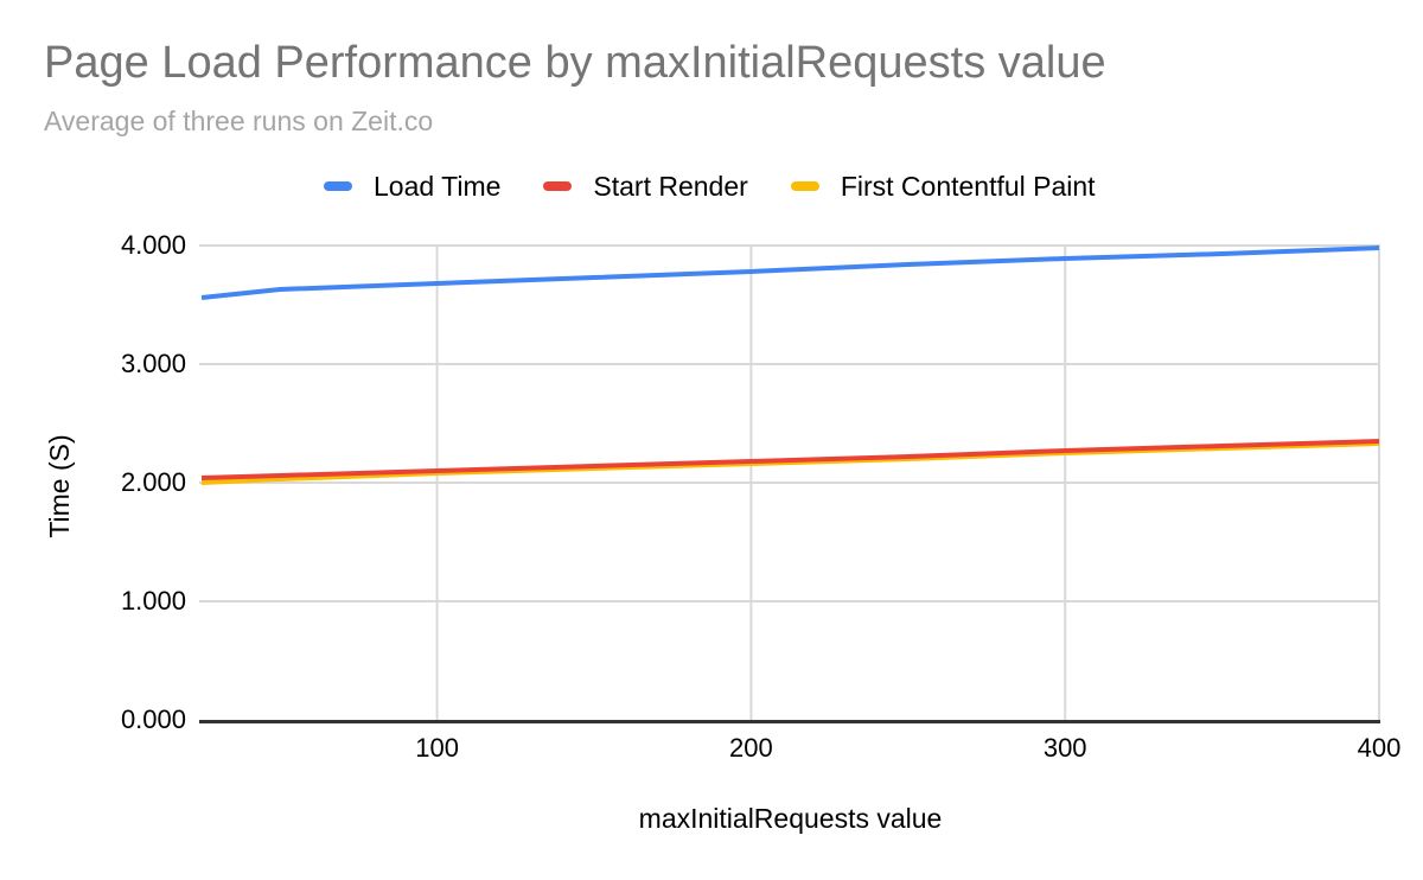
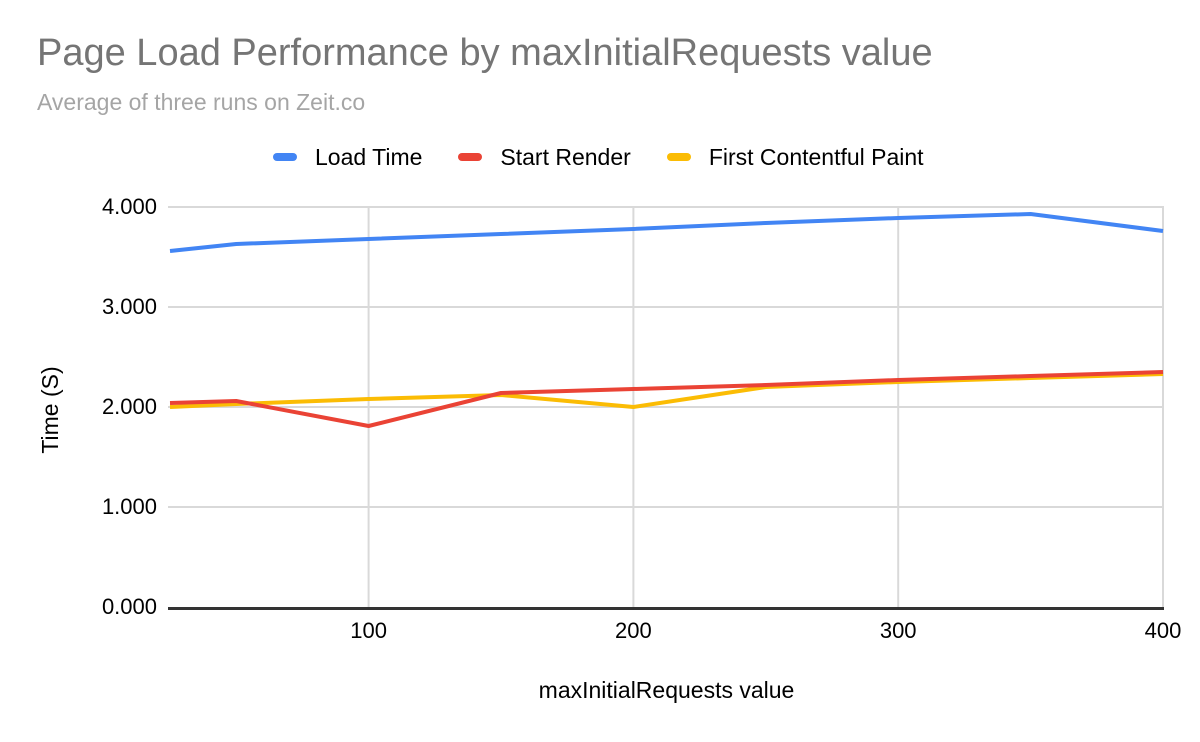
Start Render/100: 2.10 -> 1.81
First Contentful Paint/200: 2.16 -> 2.00
Load Time/400: 3.98 -> 3.76
